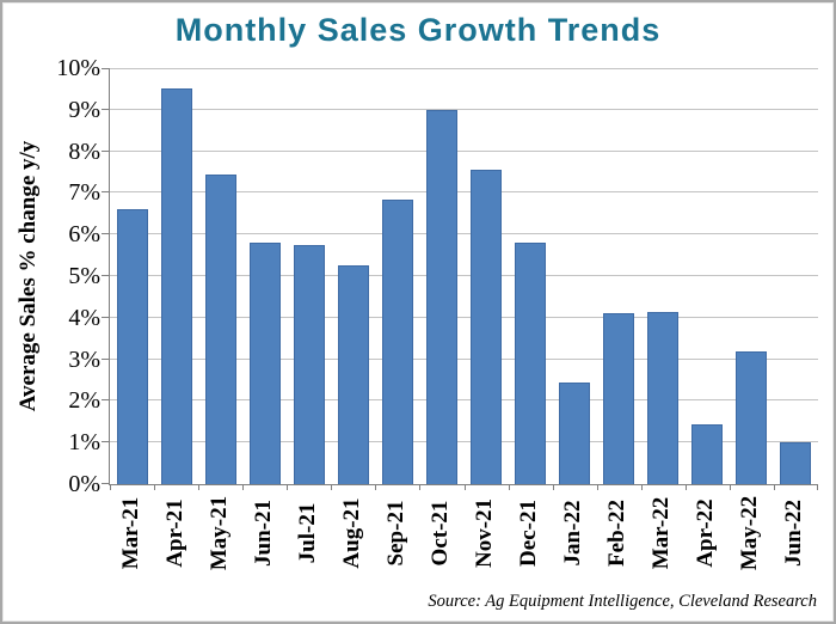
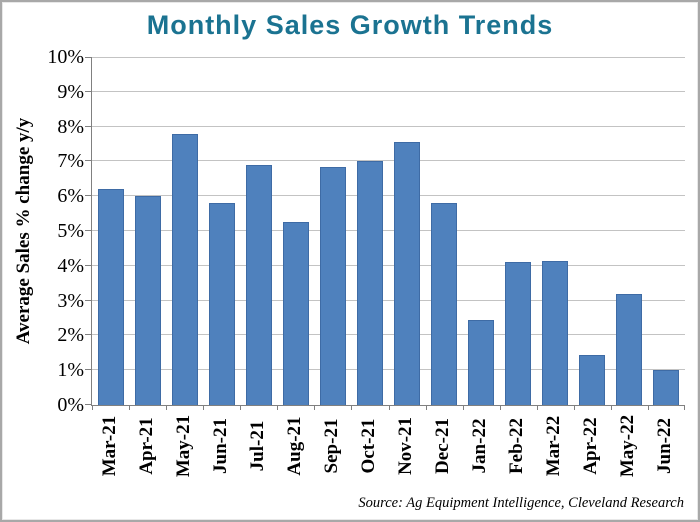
Mar-21: 6.6% -> 6.2%
Apr-21: 9.5% -> 6.0%
May-21: 7.5% -> 7.8%
Jul-21: 5.8% -> 6.9%
Oct-21: 9.0% -> 7.0%
